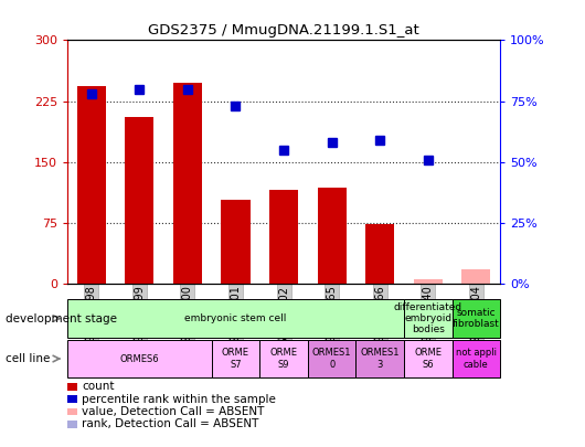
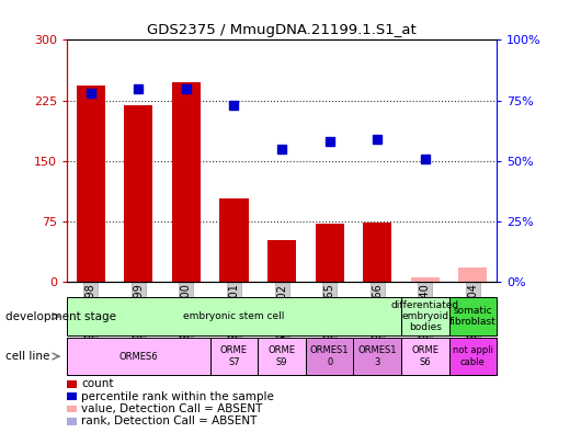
GSM99999: 206 -> 219
GSM100002: 116 -> 52
GSM99965: 118 -> 72
